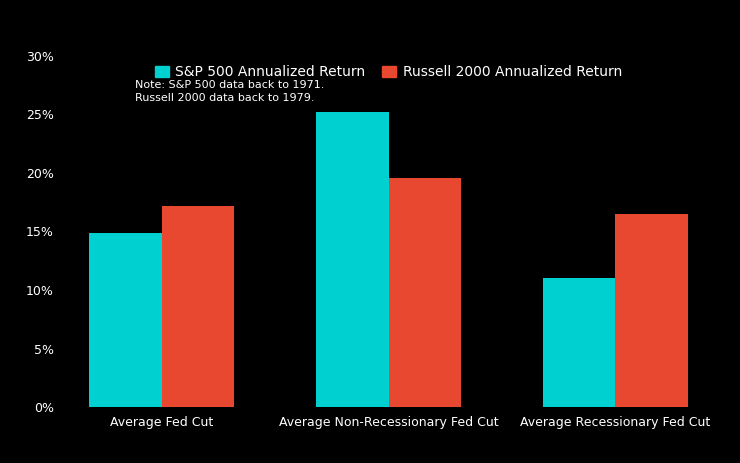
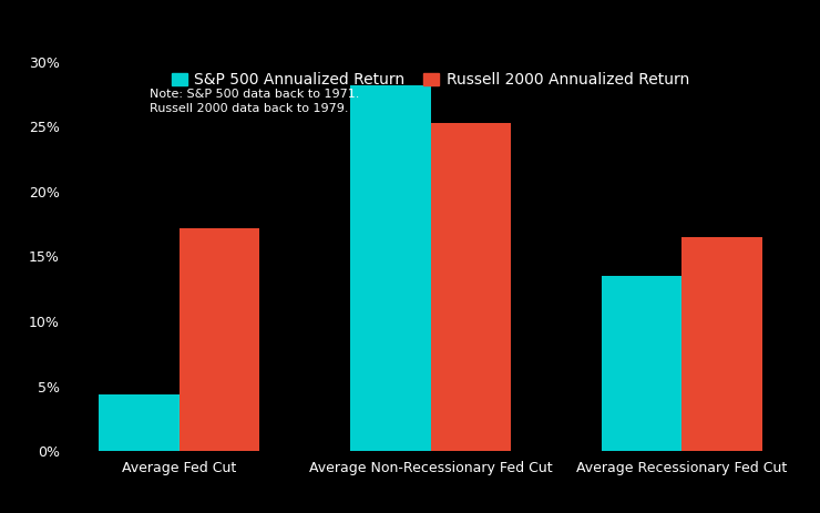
S&P 500 Annualized Return/Average Fed Cut: 14.9% -> 4.4%
S&P 500 Annualized Return/Average Non-Recessionary Fed Cut: 25.2% -> 28.2%
Russell 2000 Annualized Return/Average Non-Recessionary Fed Cut: 19.6% -> 25.3%
S&P 500 Annualized Return/Average Recessionary Fed Cut: 11.0% -> 13.5%
